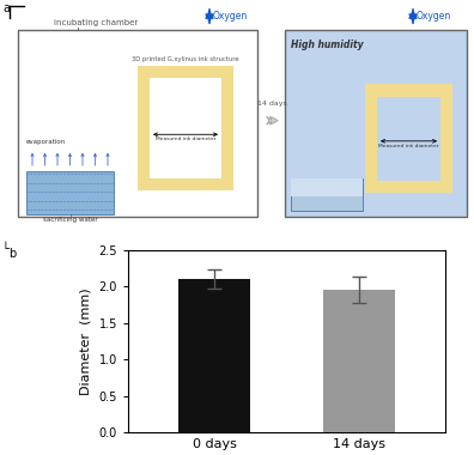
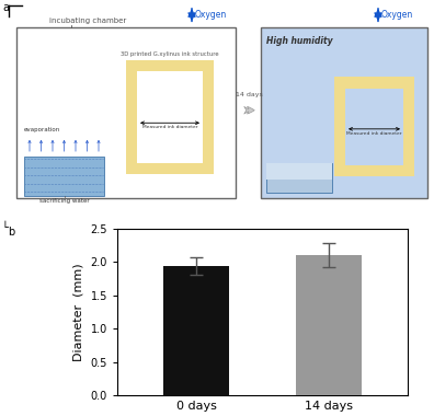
0 days: 2.10 -> 1.94
14 days: 1.95 -> 2.10
